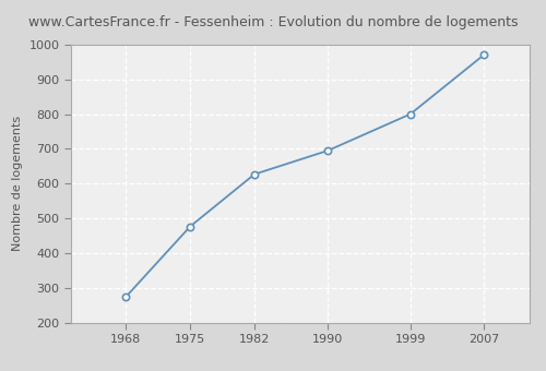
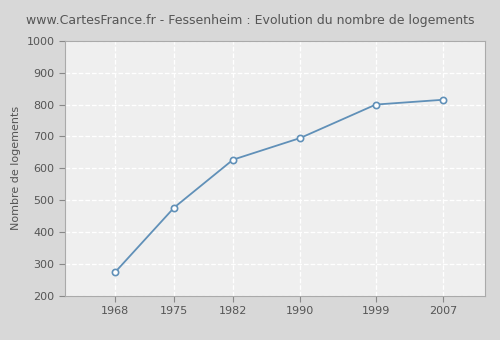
2007: 970 -> 815
